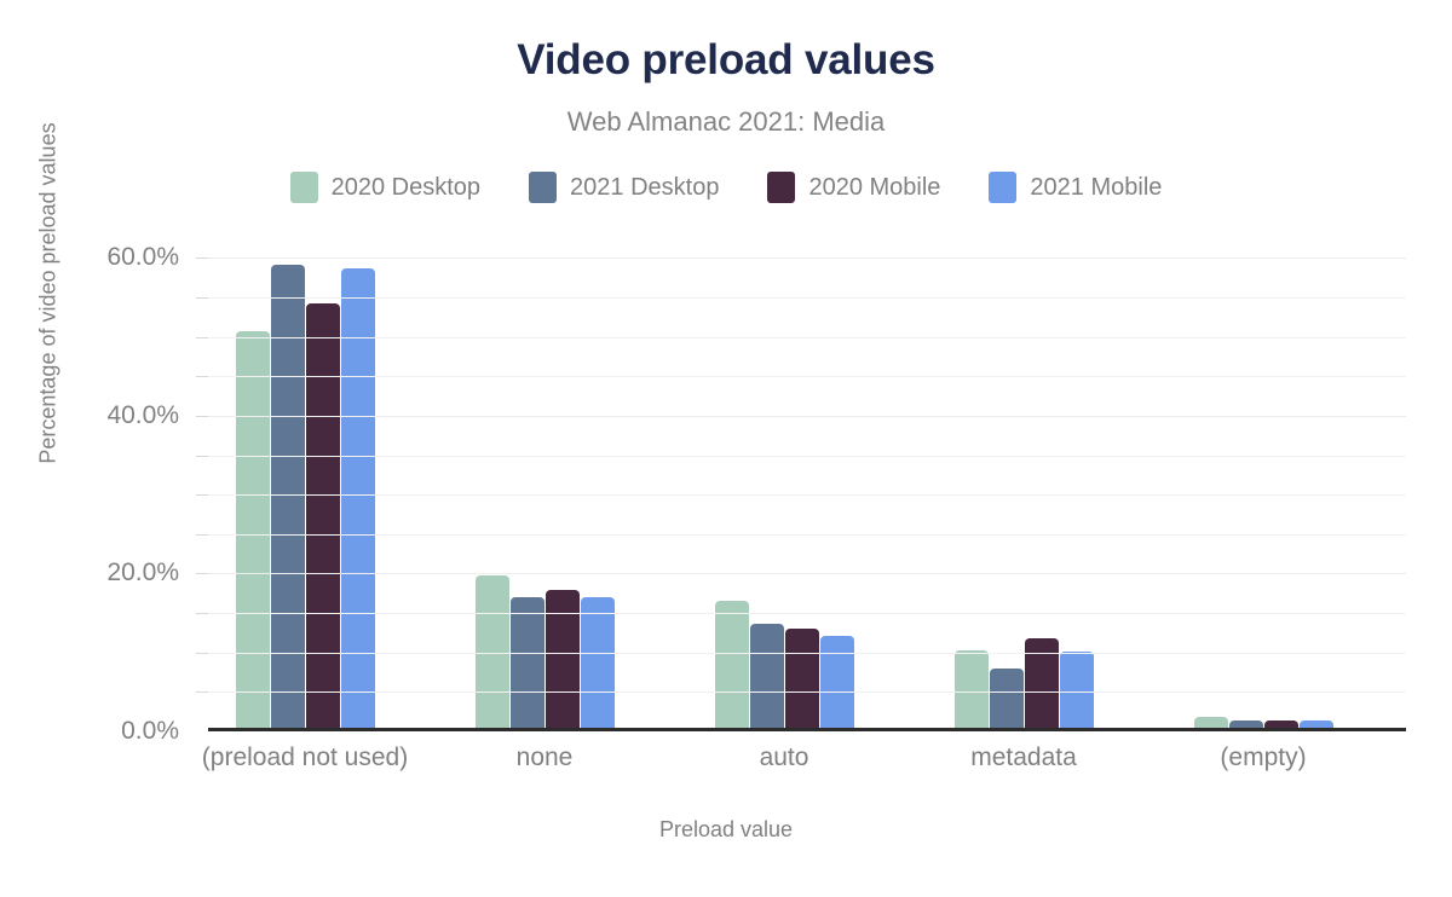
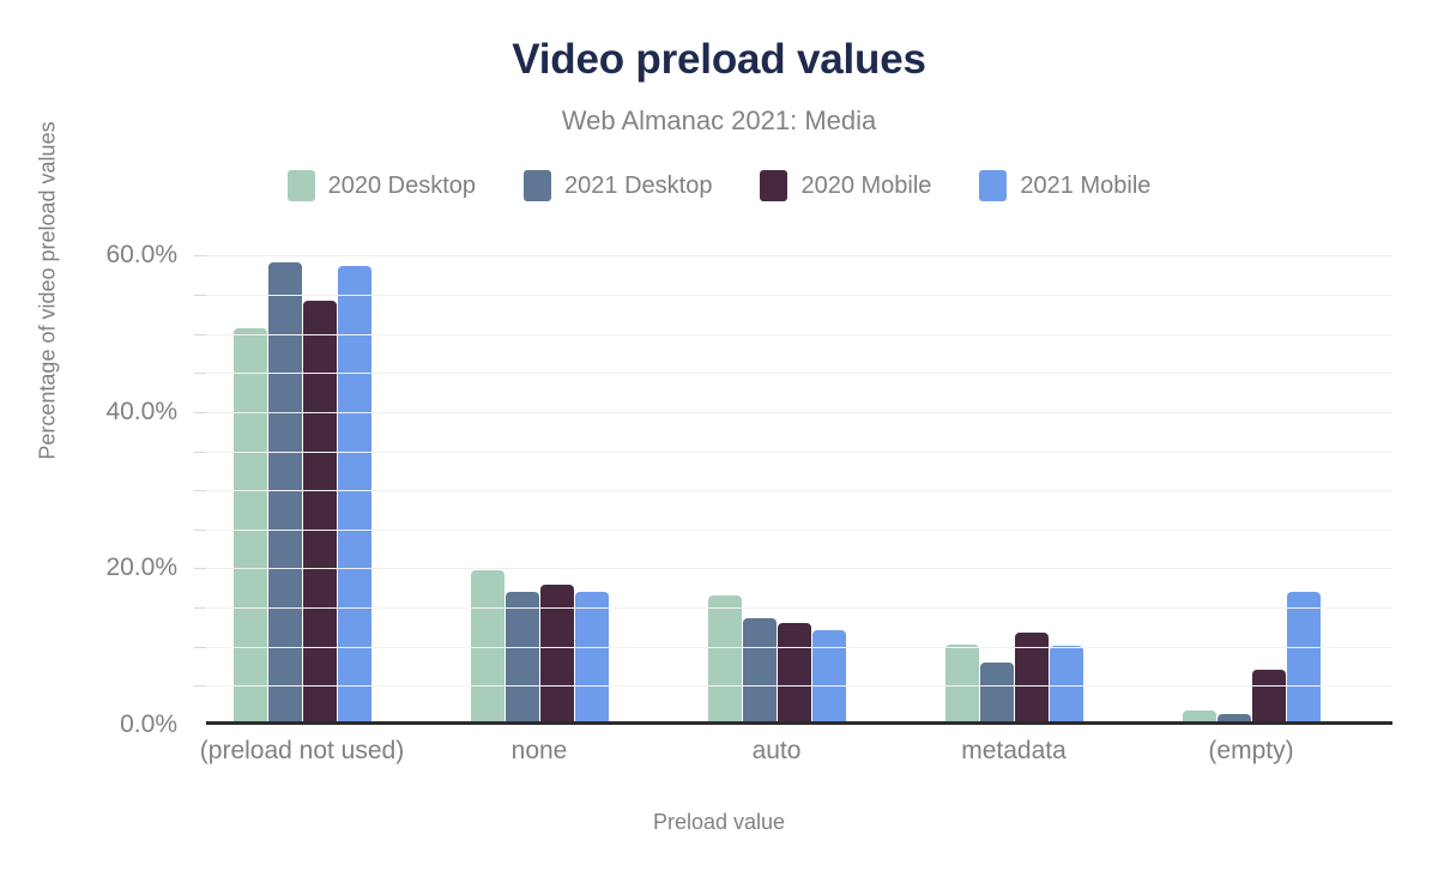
2020 Mobile/(empty): 1% -> 7%
2021 Mobile/(empty): 1% -> 17%
